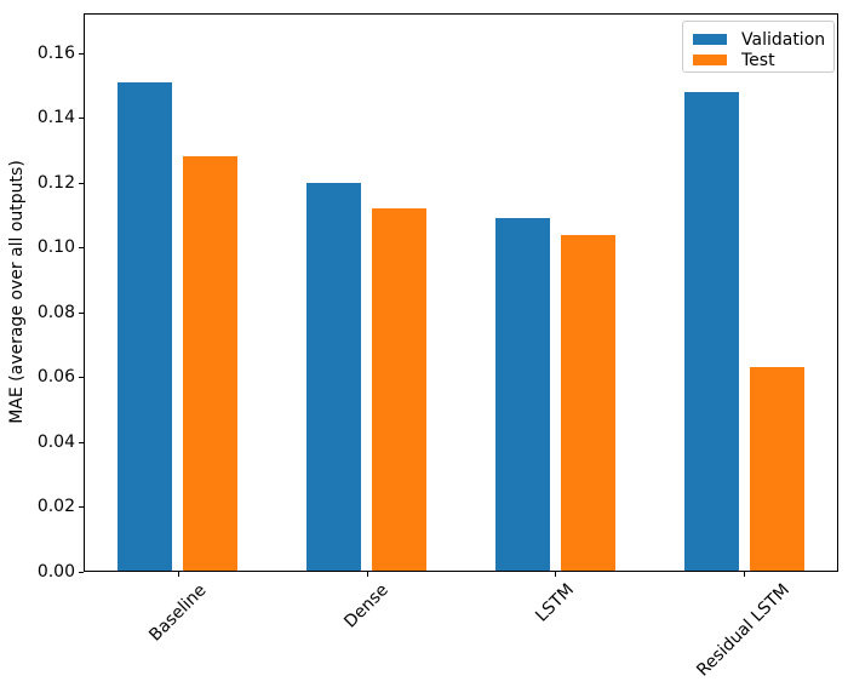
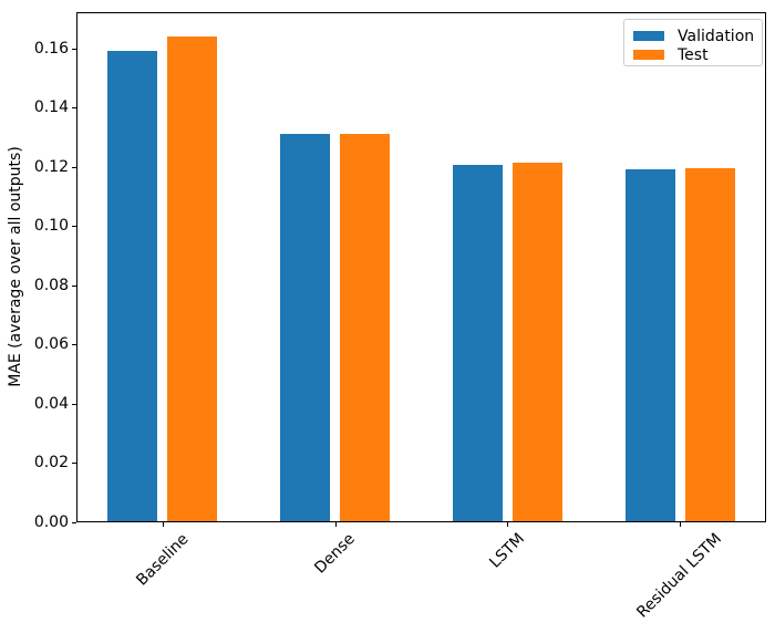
Validation/Baseline: 0.151 -> 0.159
Test/Baseline: 0.128 -> 0.164
Validation/Dense: 0.120 -> 0.131
Test/Dense: 0.112 -> 0.131
Validation/LSTM: 0.109 -> 0.120
Test/LSTM: 0.104 -> 0.121
Validation/Residual LSTM: 0.148 -> 0.119
Test/Residual LSTM: 0.063 -> 0.119
